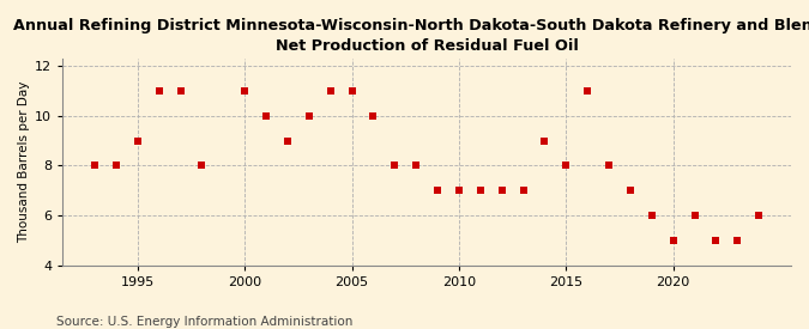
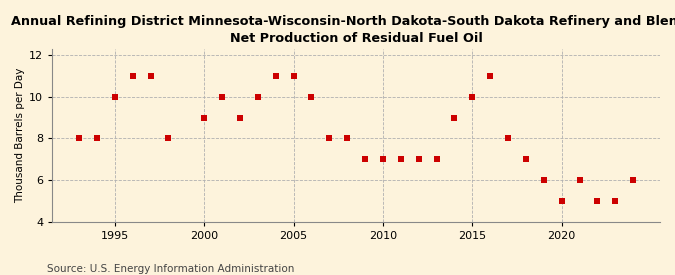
1995: 9 -> 10
2000: 11 -> 9
2015: 8 -> 10
